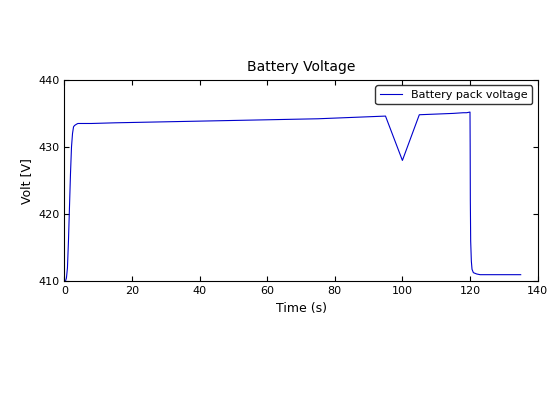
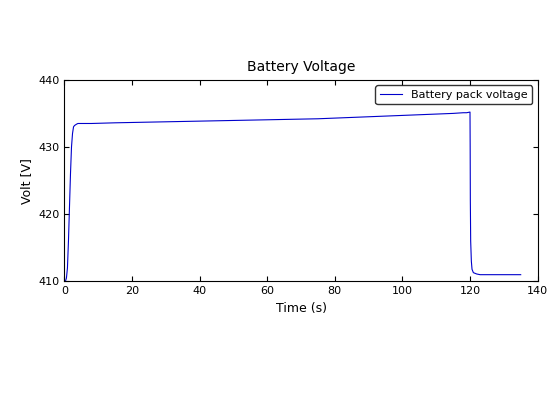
100: 428.0 -> 434.7
